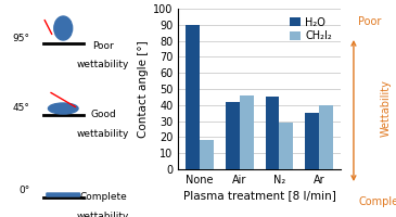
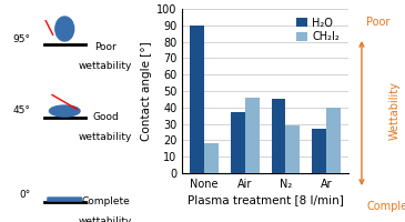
H₂O/Air: 42 -> 37
H₂O/Ar: 35 -> 27
